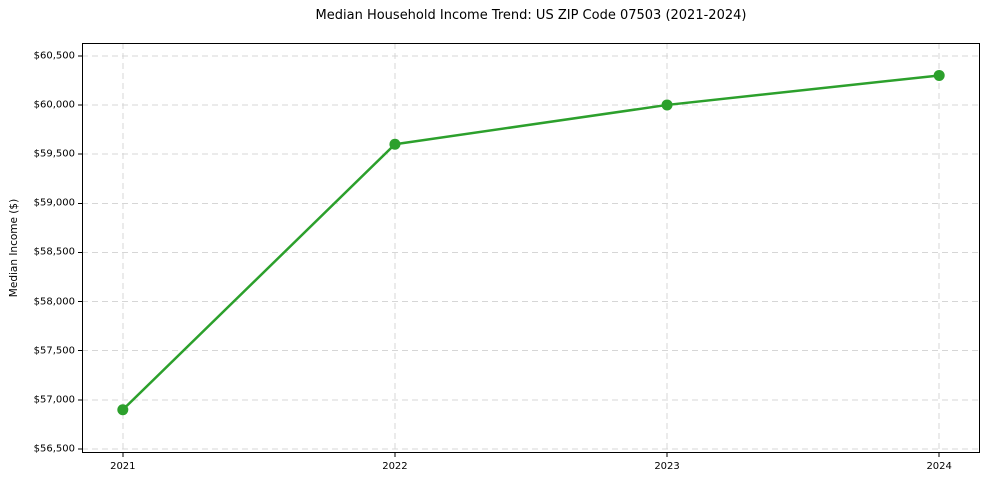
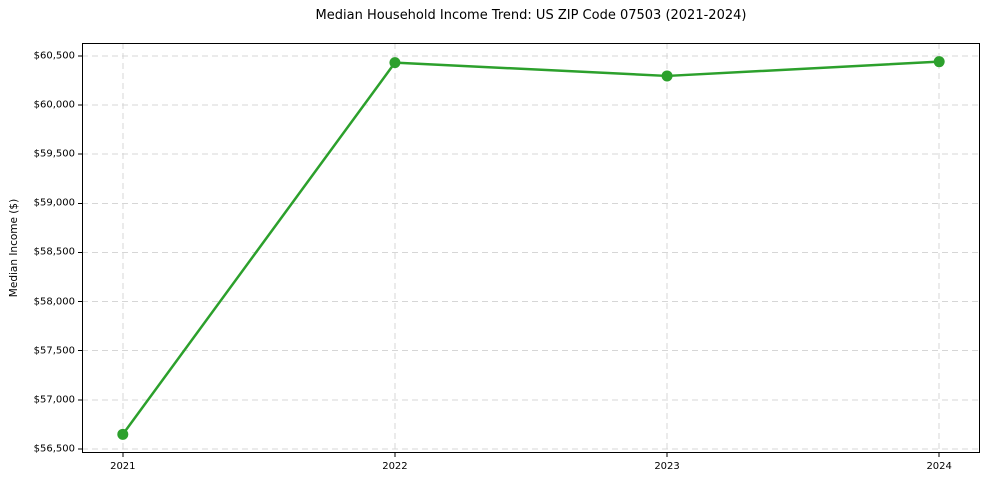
2021: $56900 -> $56600
2022: $59600 -> $60400
2023: $60000 -> $60300
2024: $60300 -> $60400
